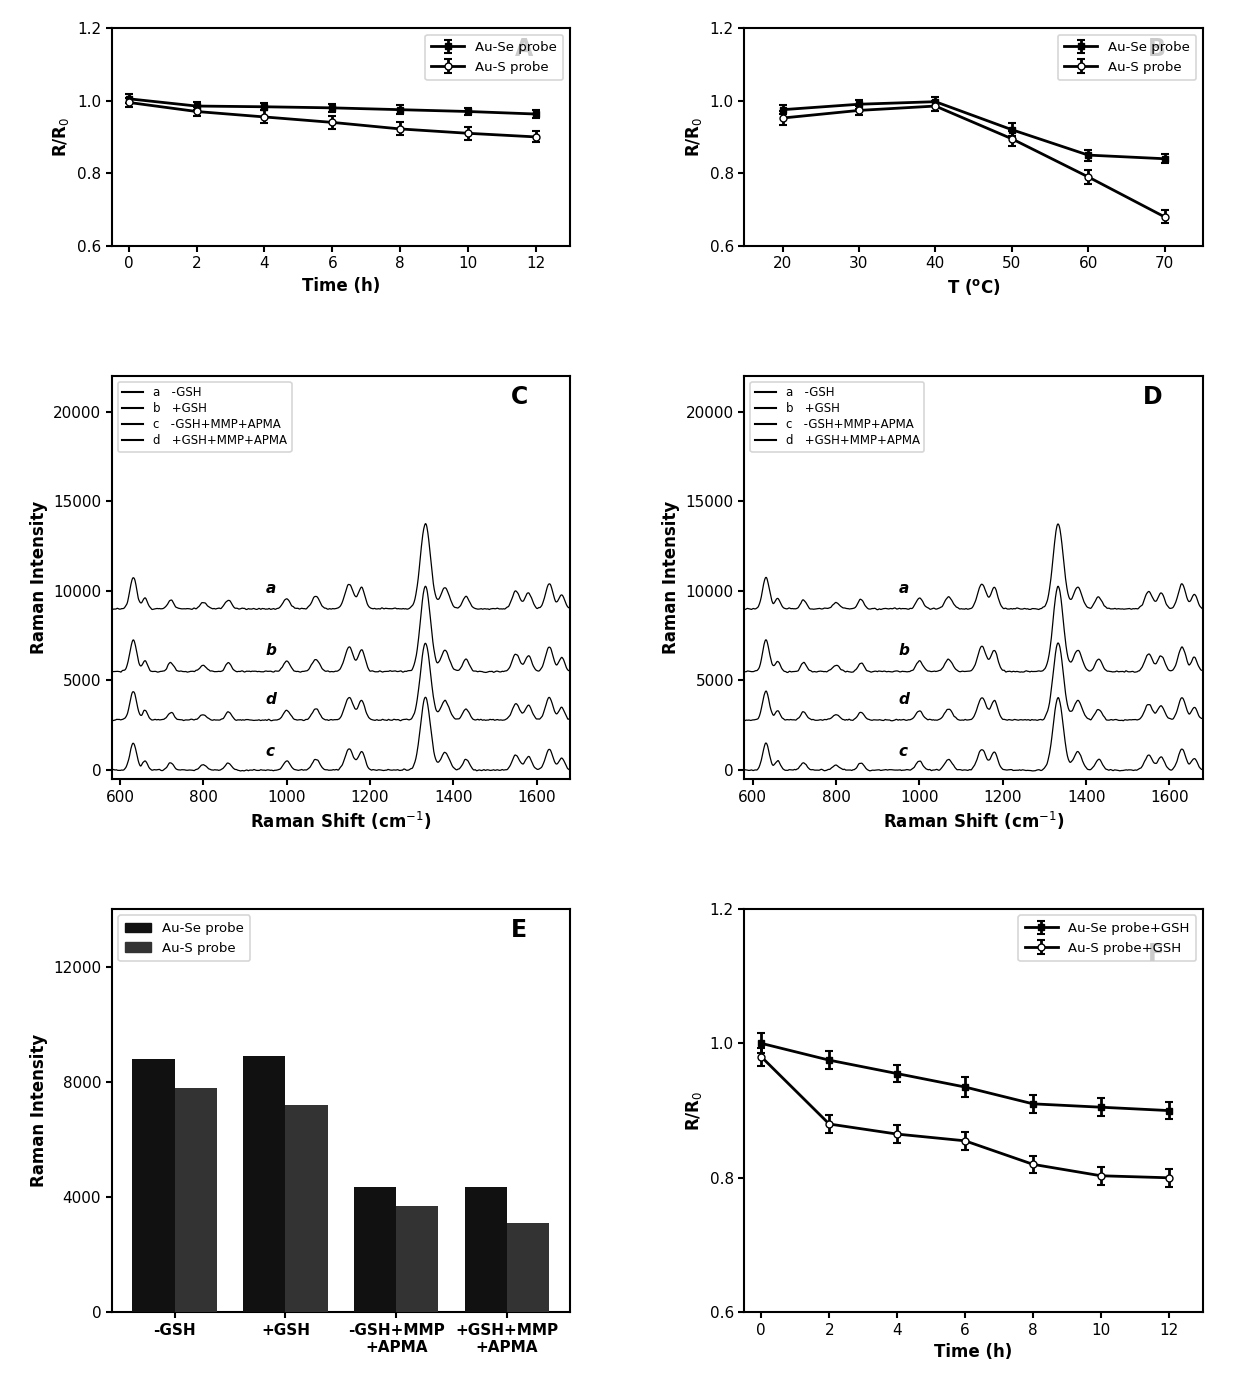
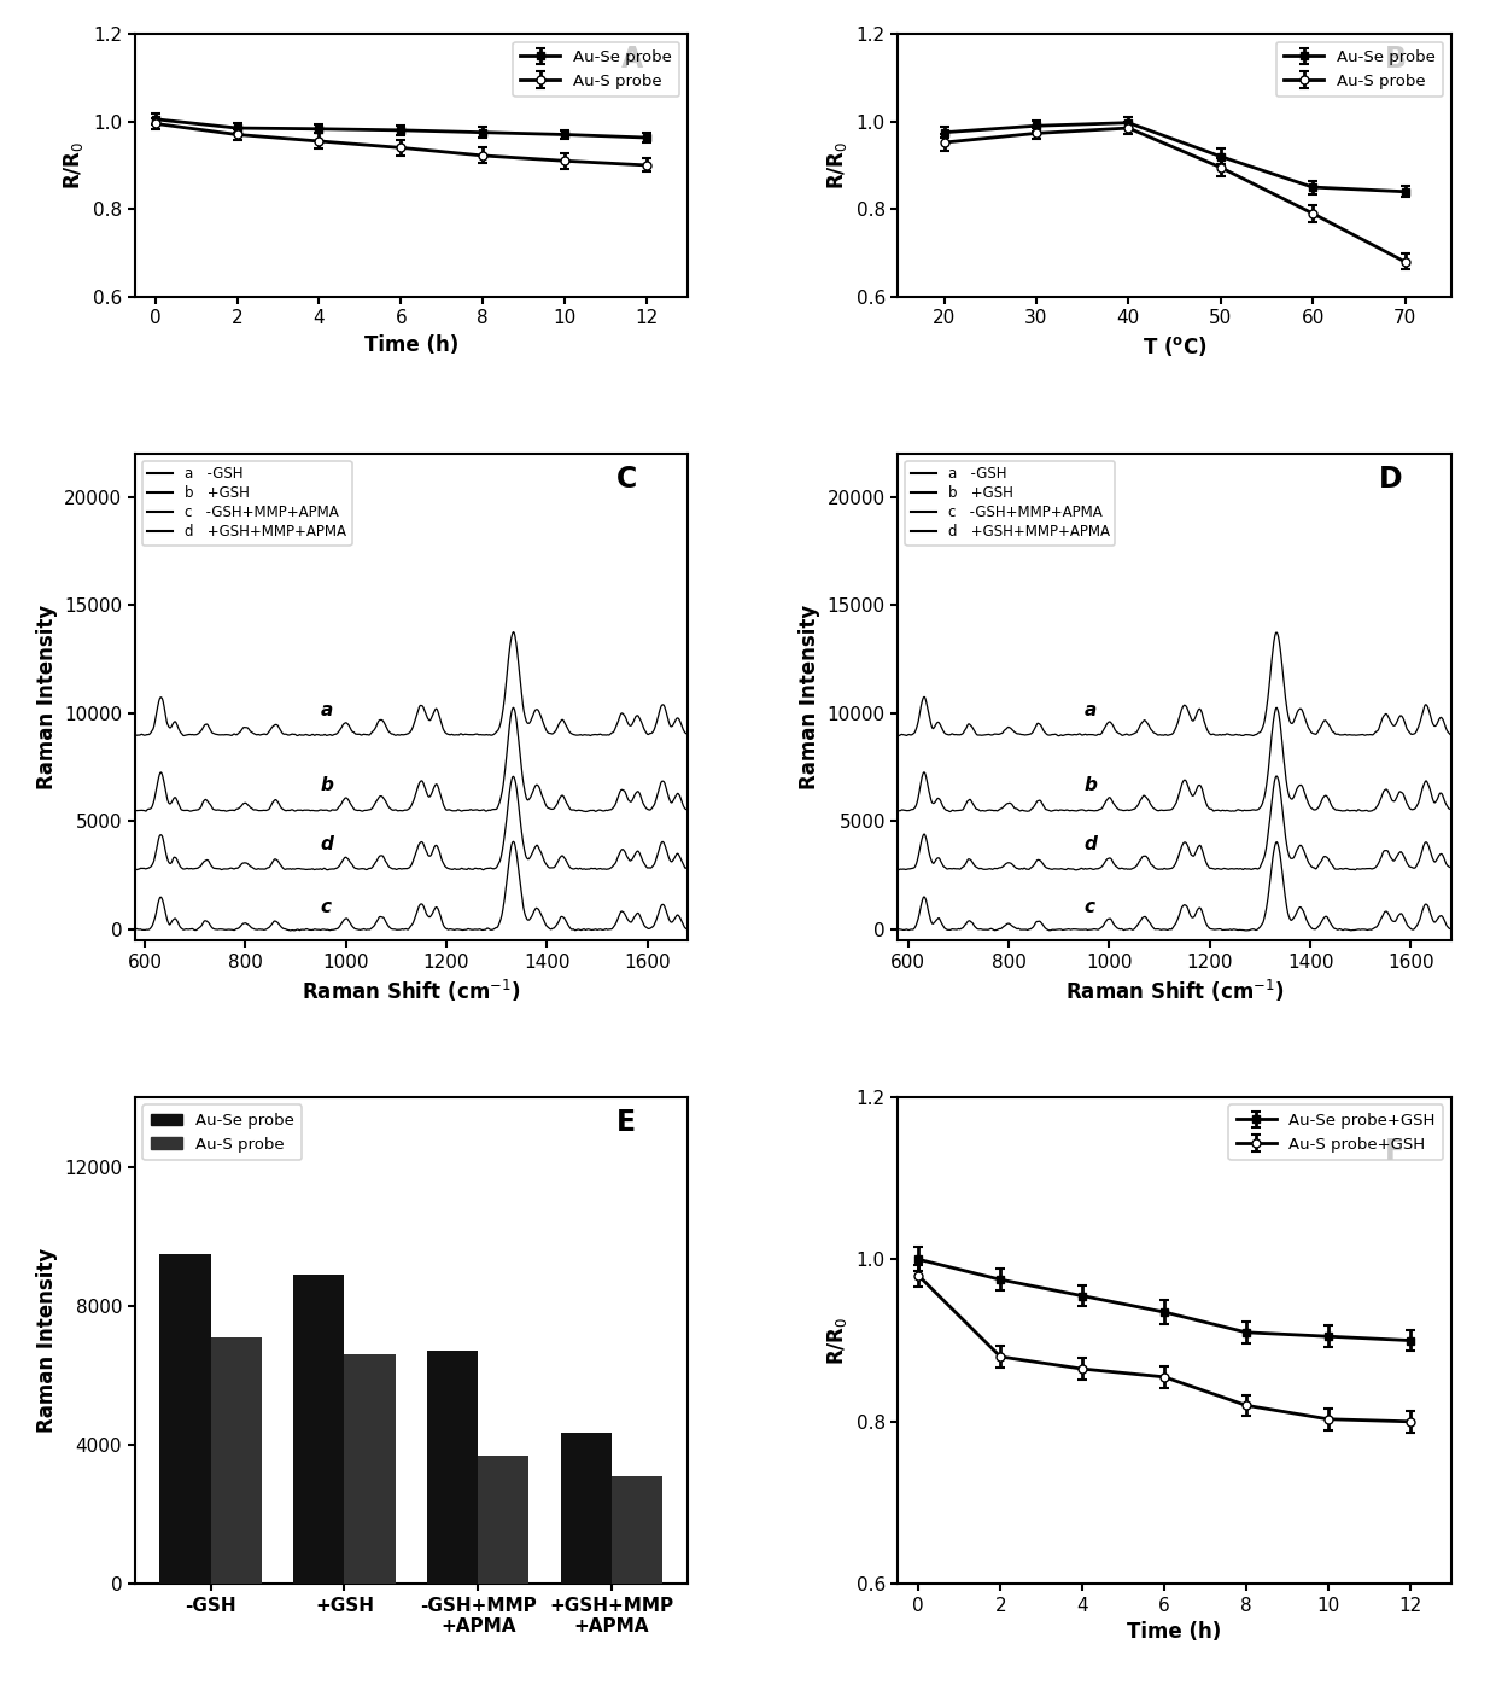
Au-Se probe/-GSH: 8800 -> 9500
Au-S probe/-GSH: 7800 -> 7100
Au-S probe/+GSH: 7200 -> 6600
Au-Se probe/-GSH+MMP +APMA: 4350 -> 6700
